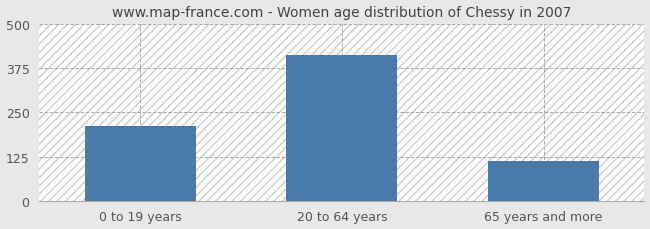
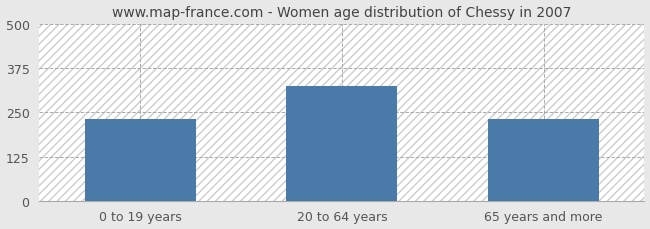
0 to 19 years: 210 -> 230
20 to 64 years: 413 -> 325
65 years and more: 113 -> 230
